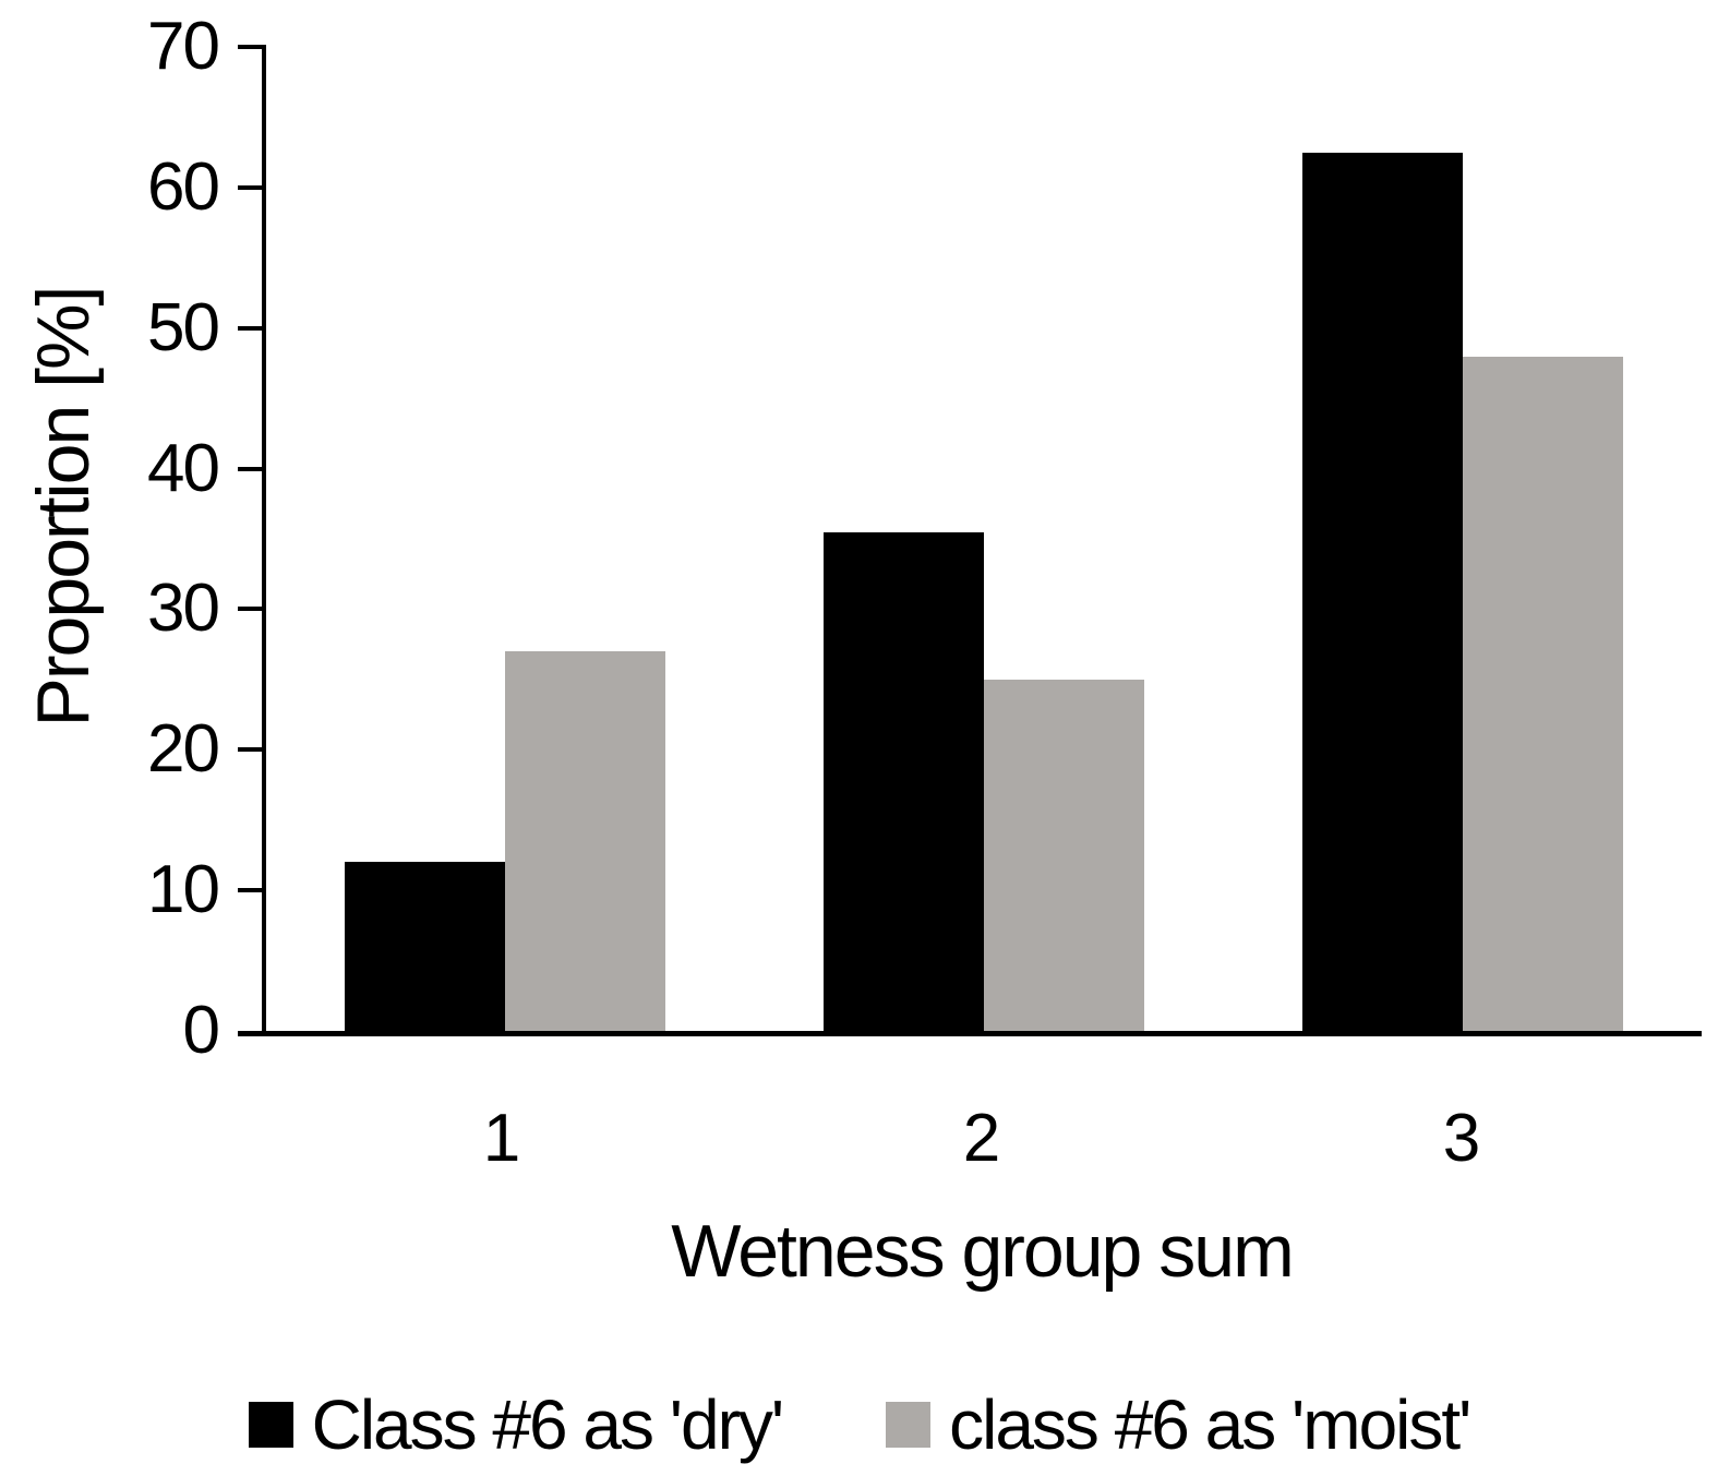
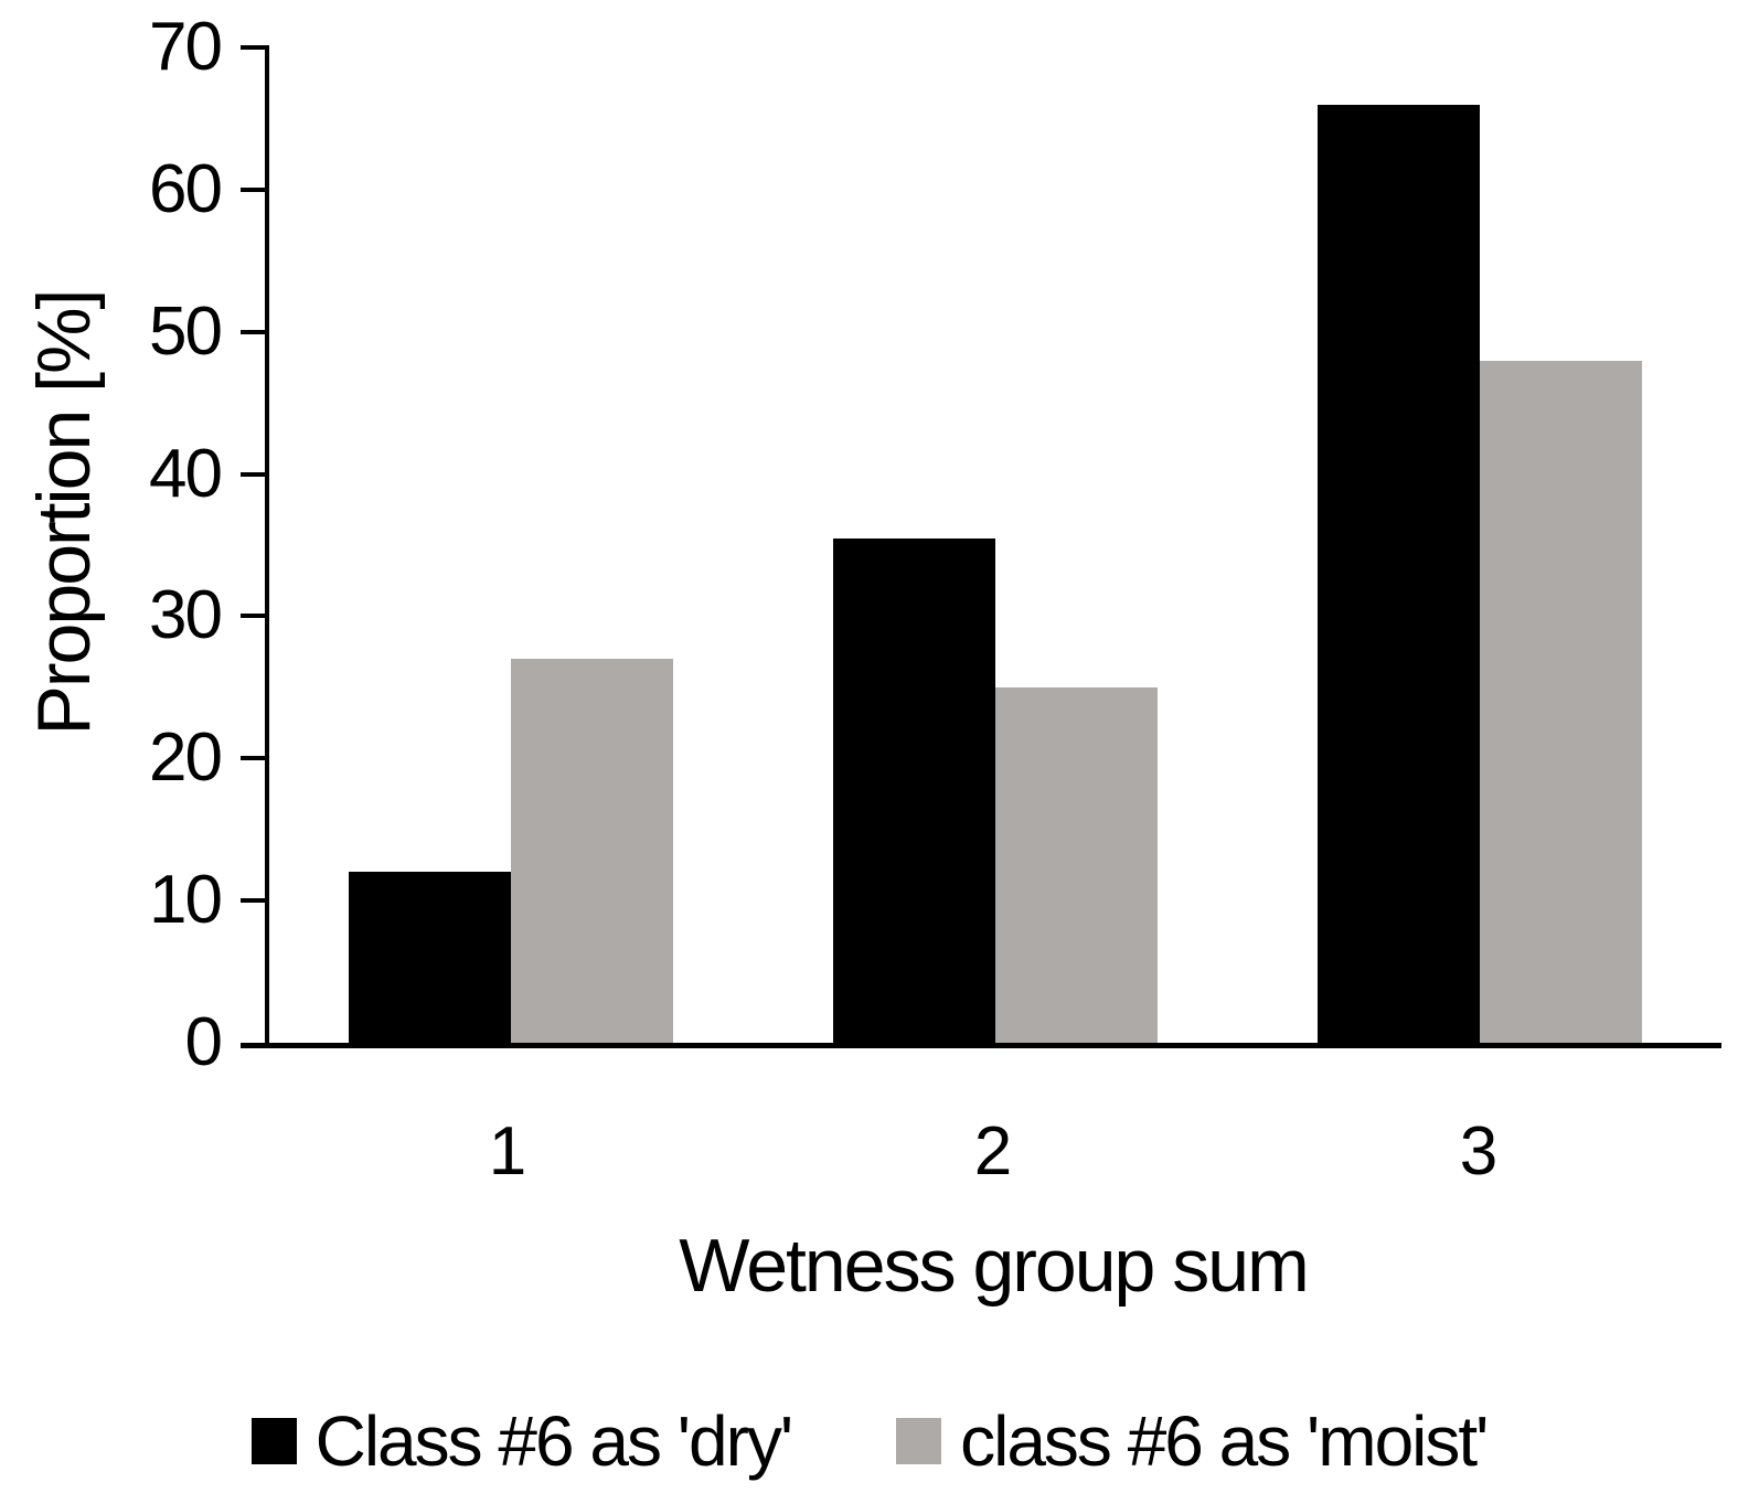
Class #6 as 'dry'/3: 62.5 -> 66.0
